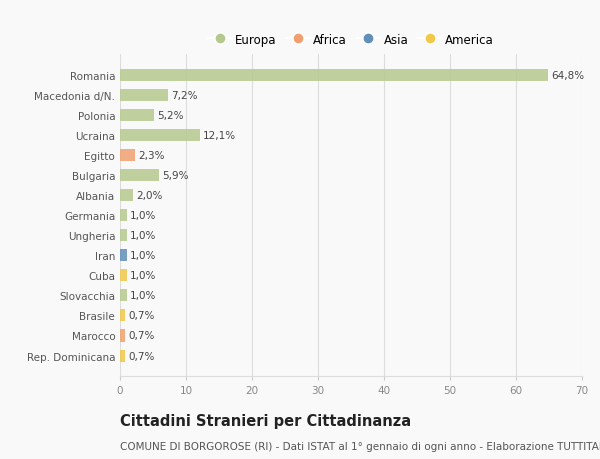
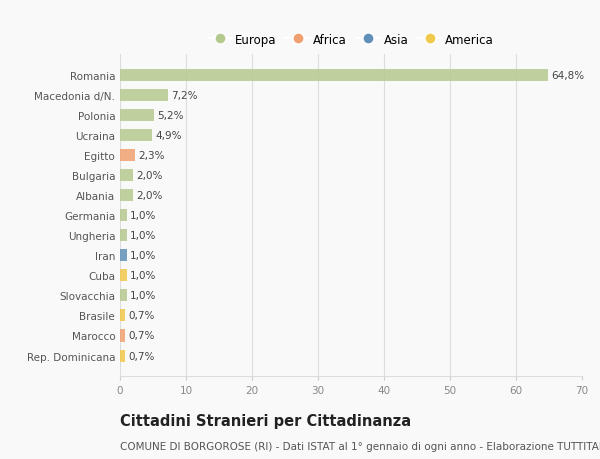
Ucraina: 12,1% -> 4,9%
Bulgaria: 5,9% -> 2,0%
